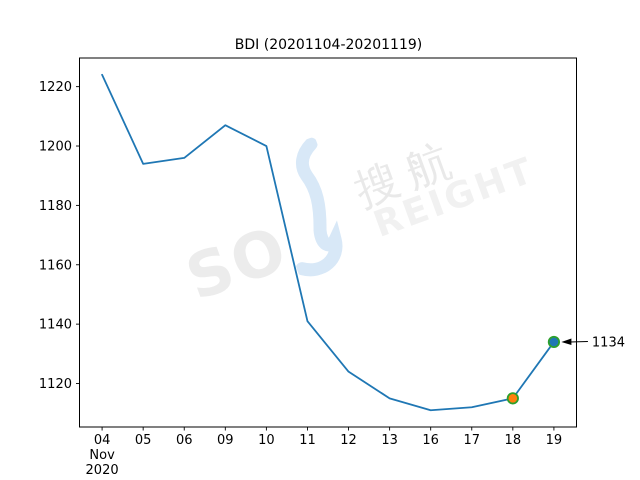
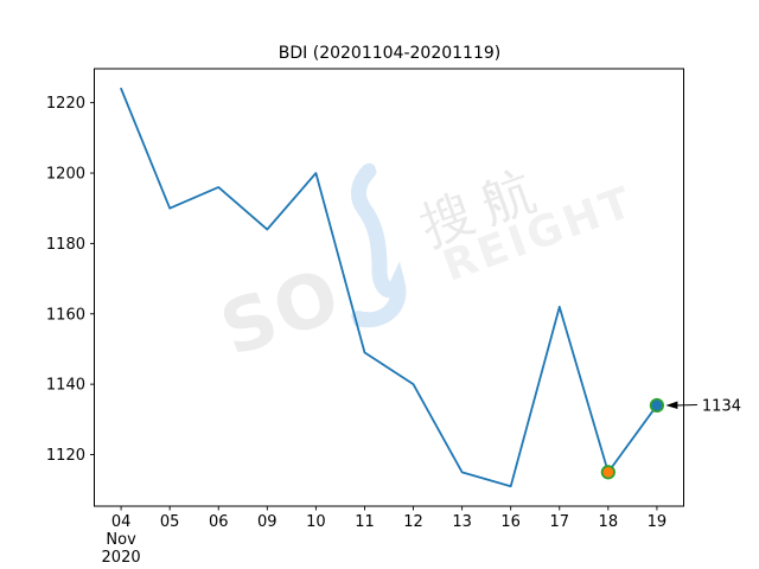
05: 1194 -> 1190
09: 1207 -> 1184
11: 1141 -> 1149
12: 1124 -> 1140
17: 1112 -> 1162
